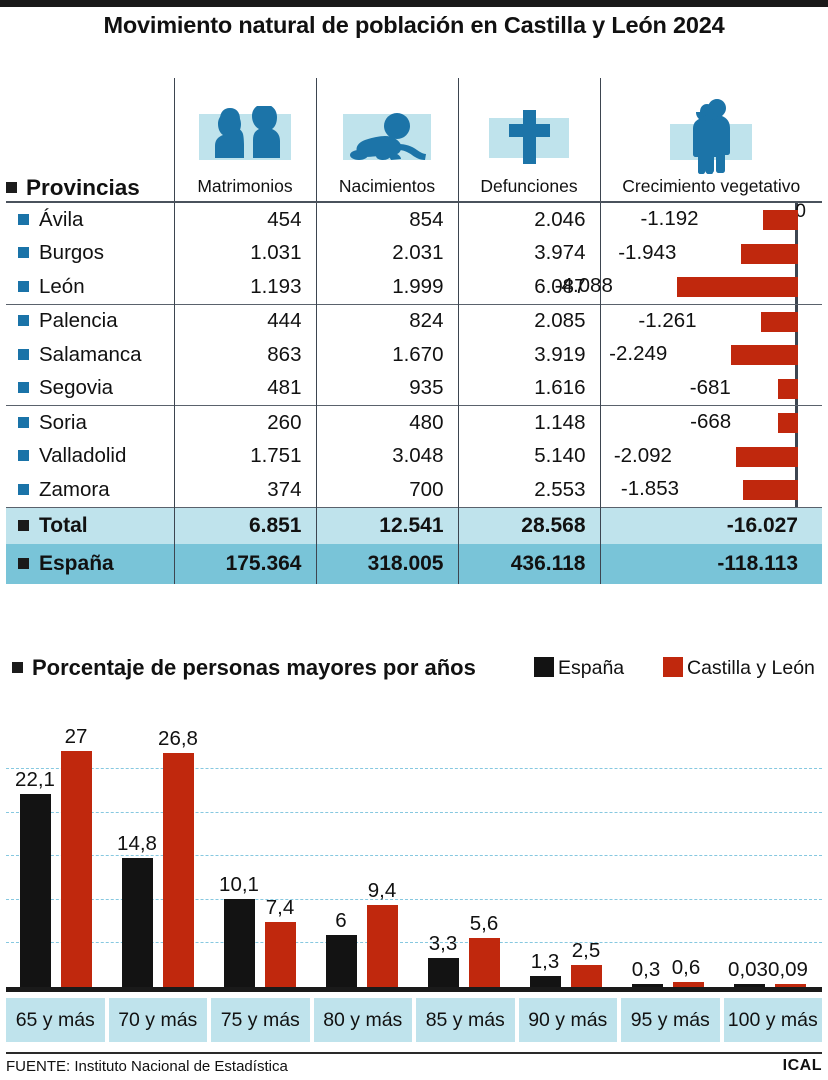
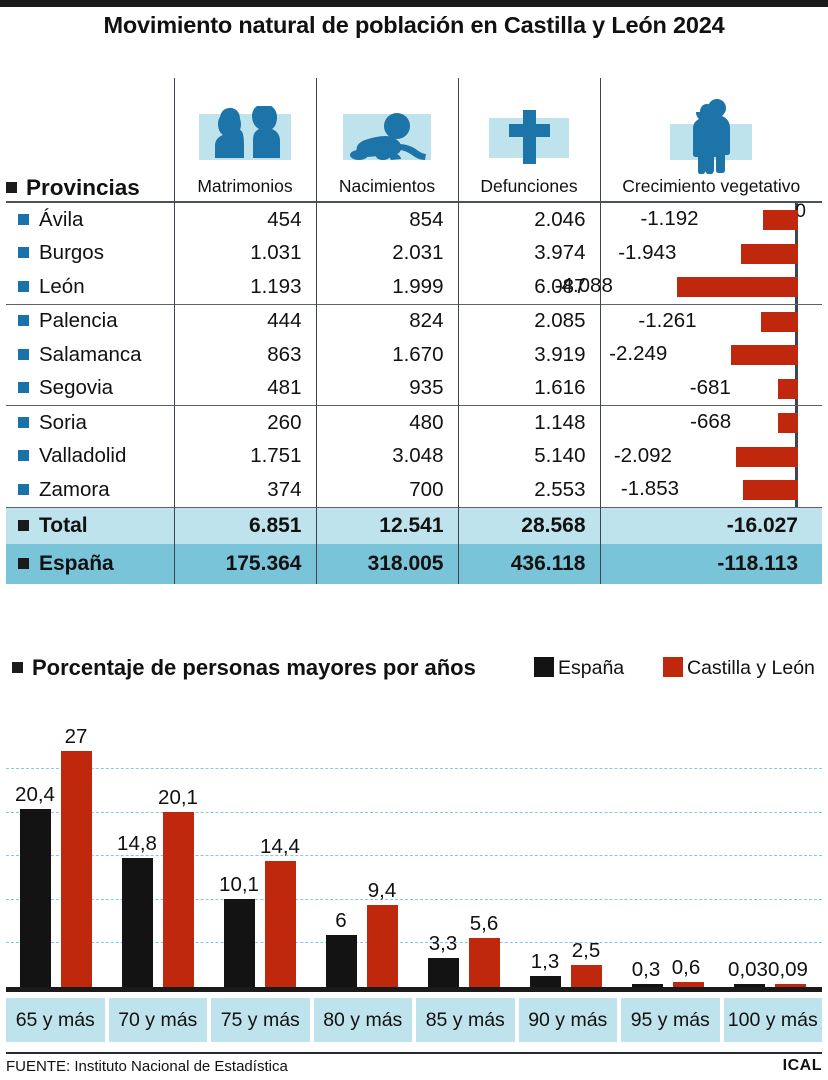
España/65 y más: 22,1 -> 20,4
Castilla y León/70 y más: 26,8 -> 20,1
Castilla y León/75 y más: 7,4 -> 14,4
